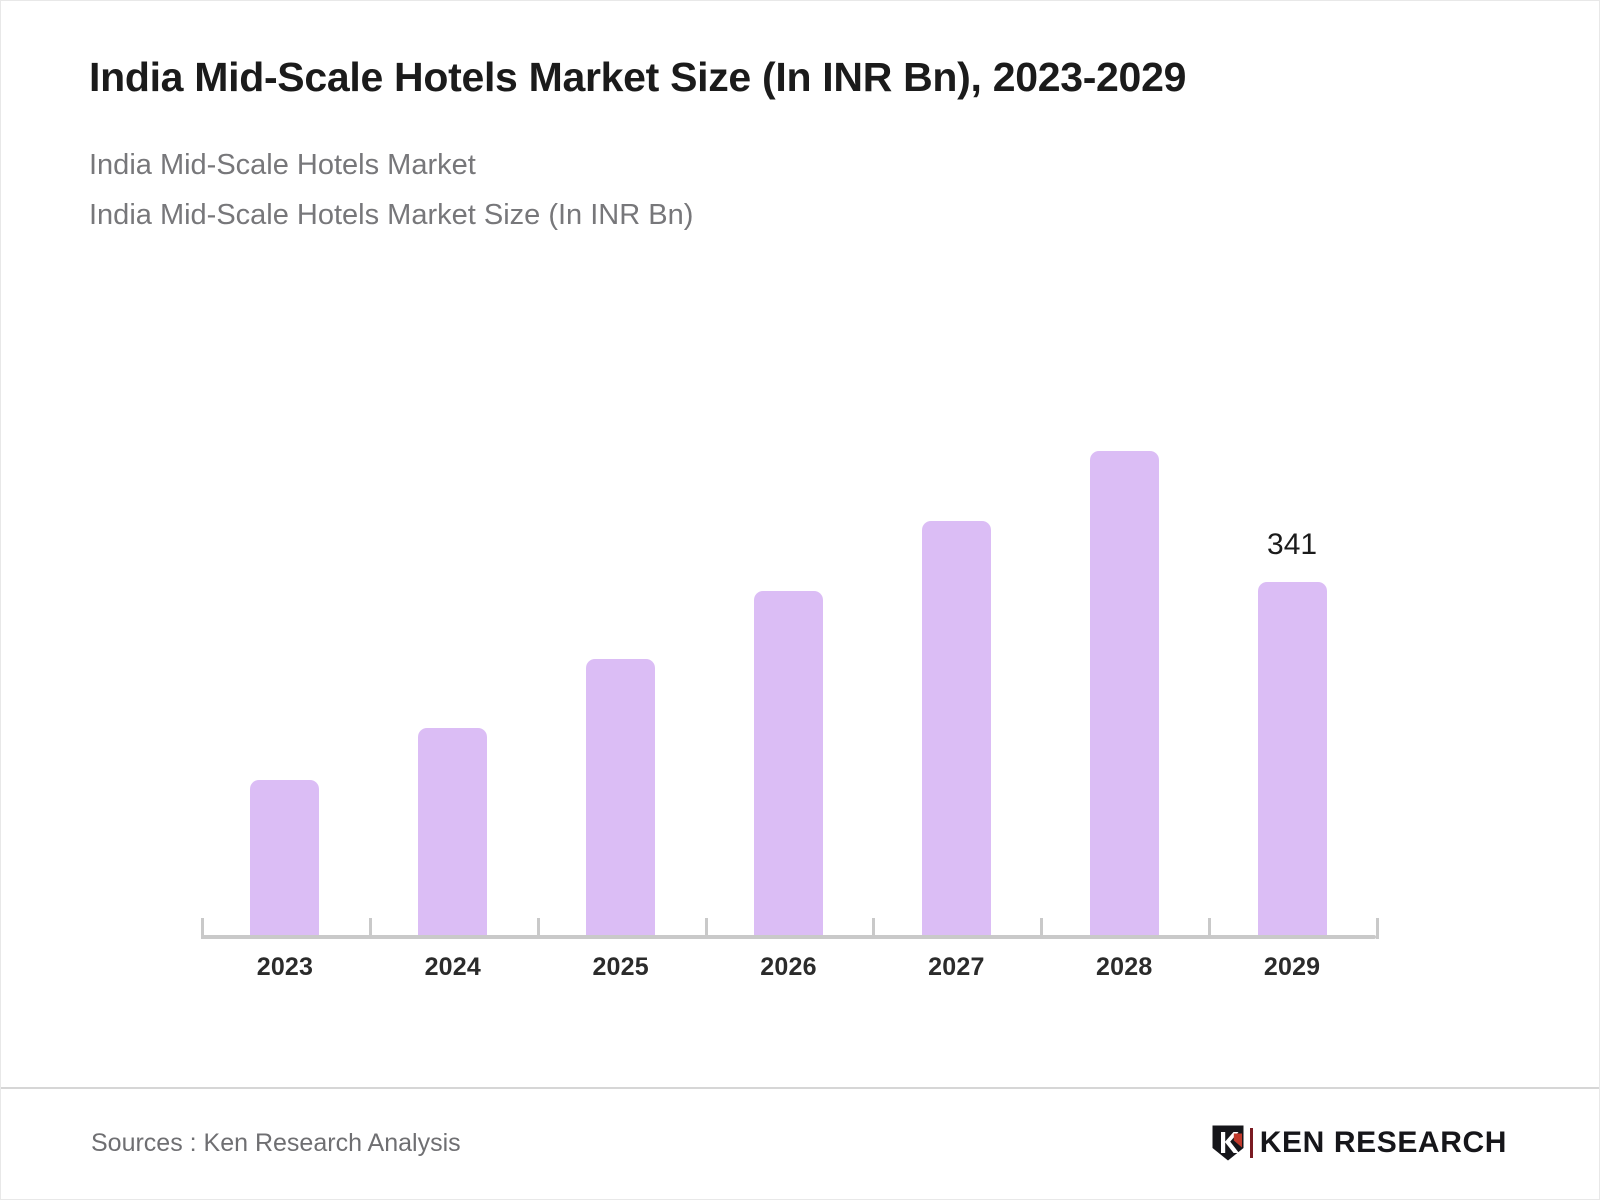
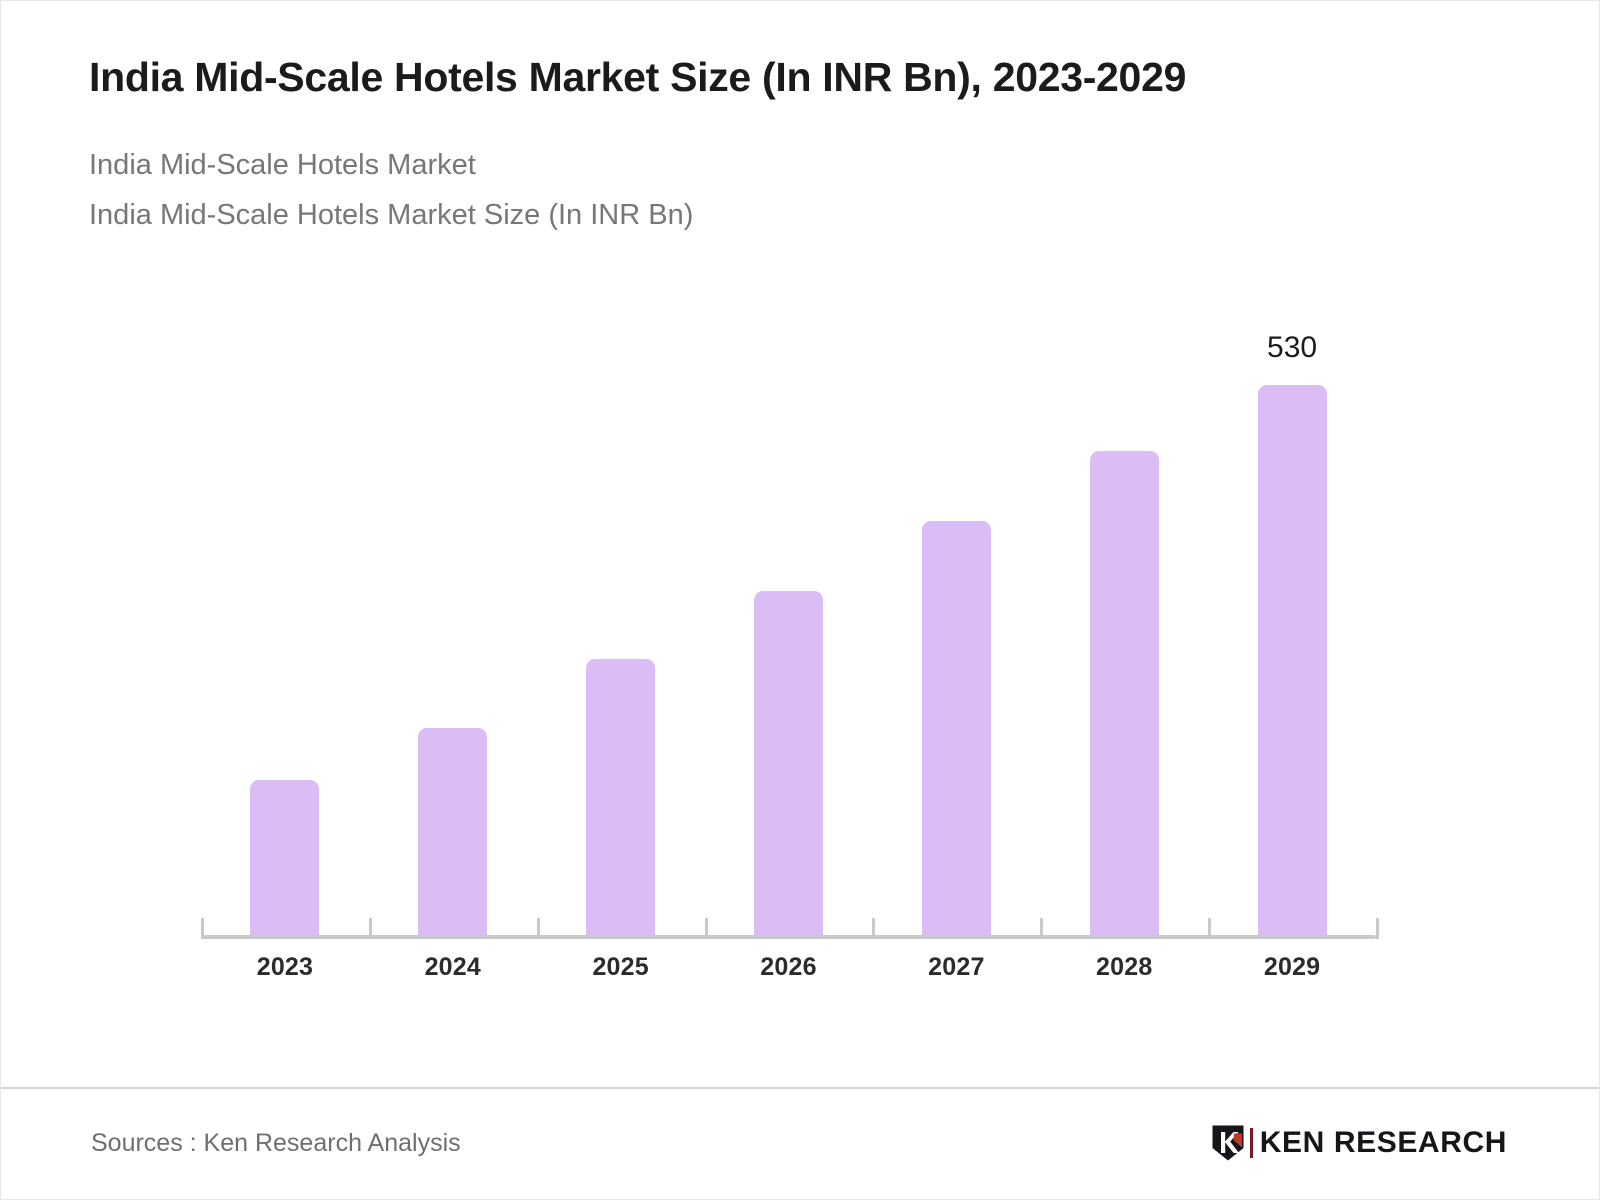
2029: 341 -> 530
